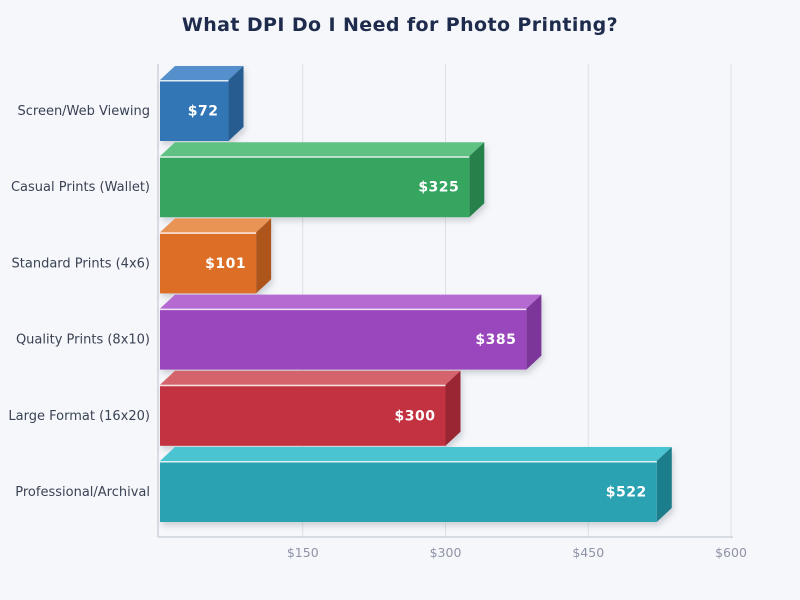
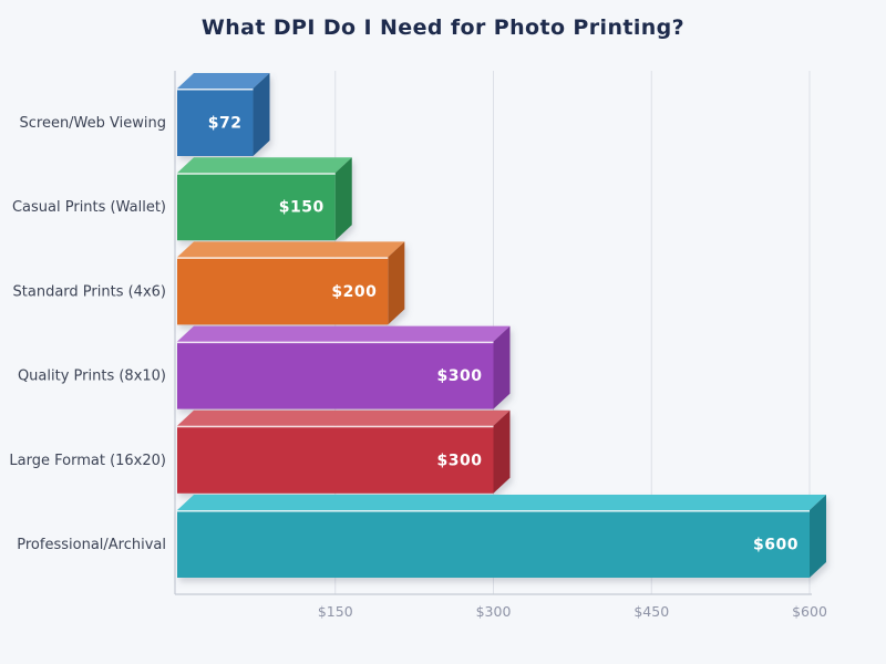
Casual Prints (Wallet): $325 -> $150
Standard Prints (4x6): $101 -> $200
Quality Prints (8x10): $385 -> $300
Professional/Archival: $522 -> $600
